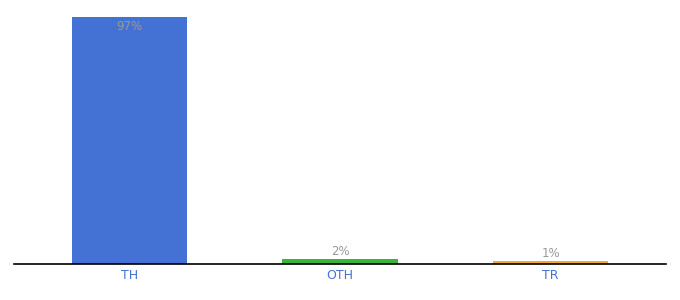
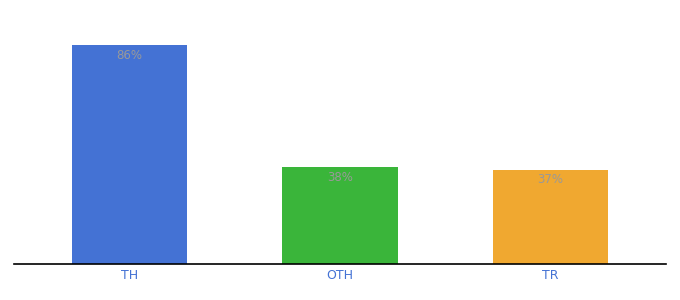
TH: 97% -> 86%
OTH: 2% -> 38%
TR: 1% -> 37%
